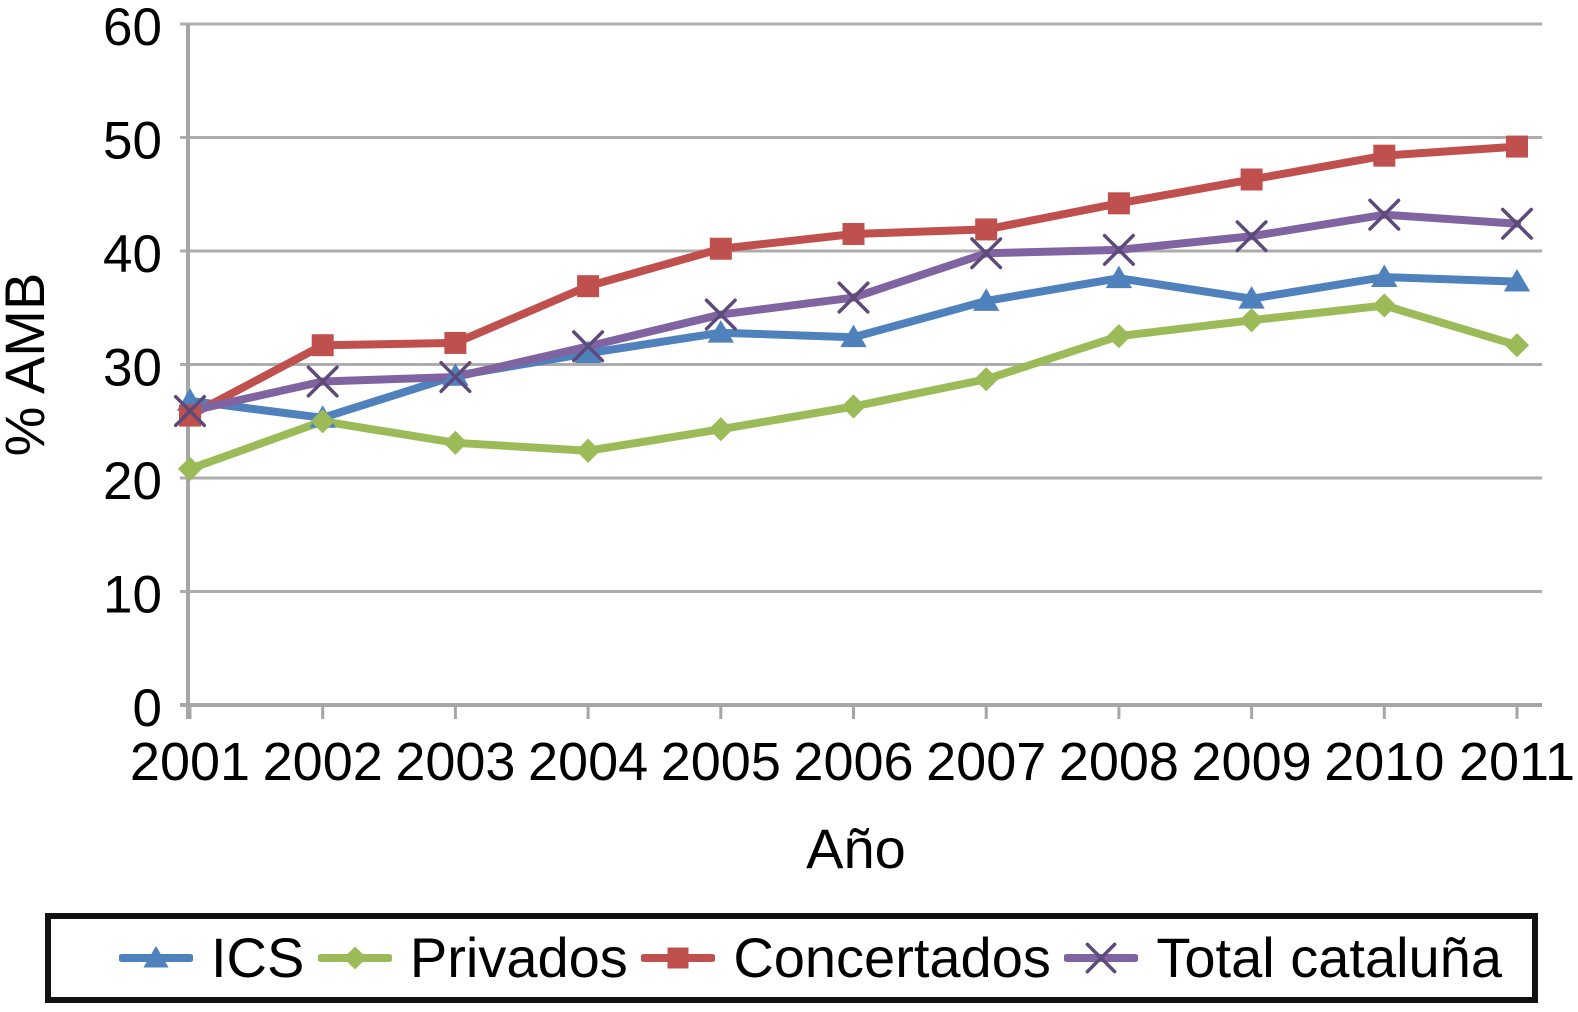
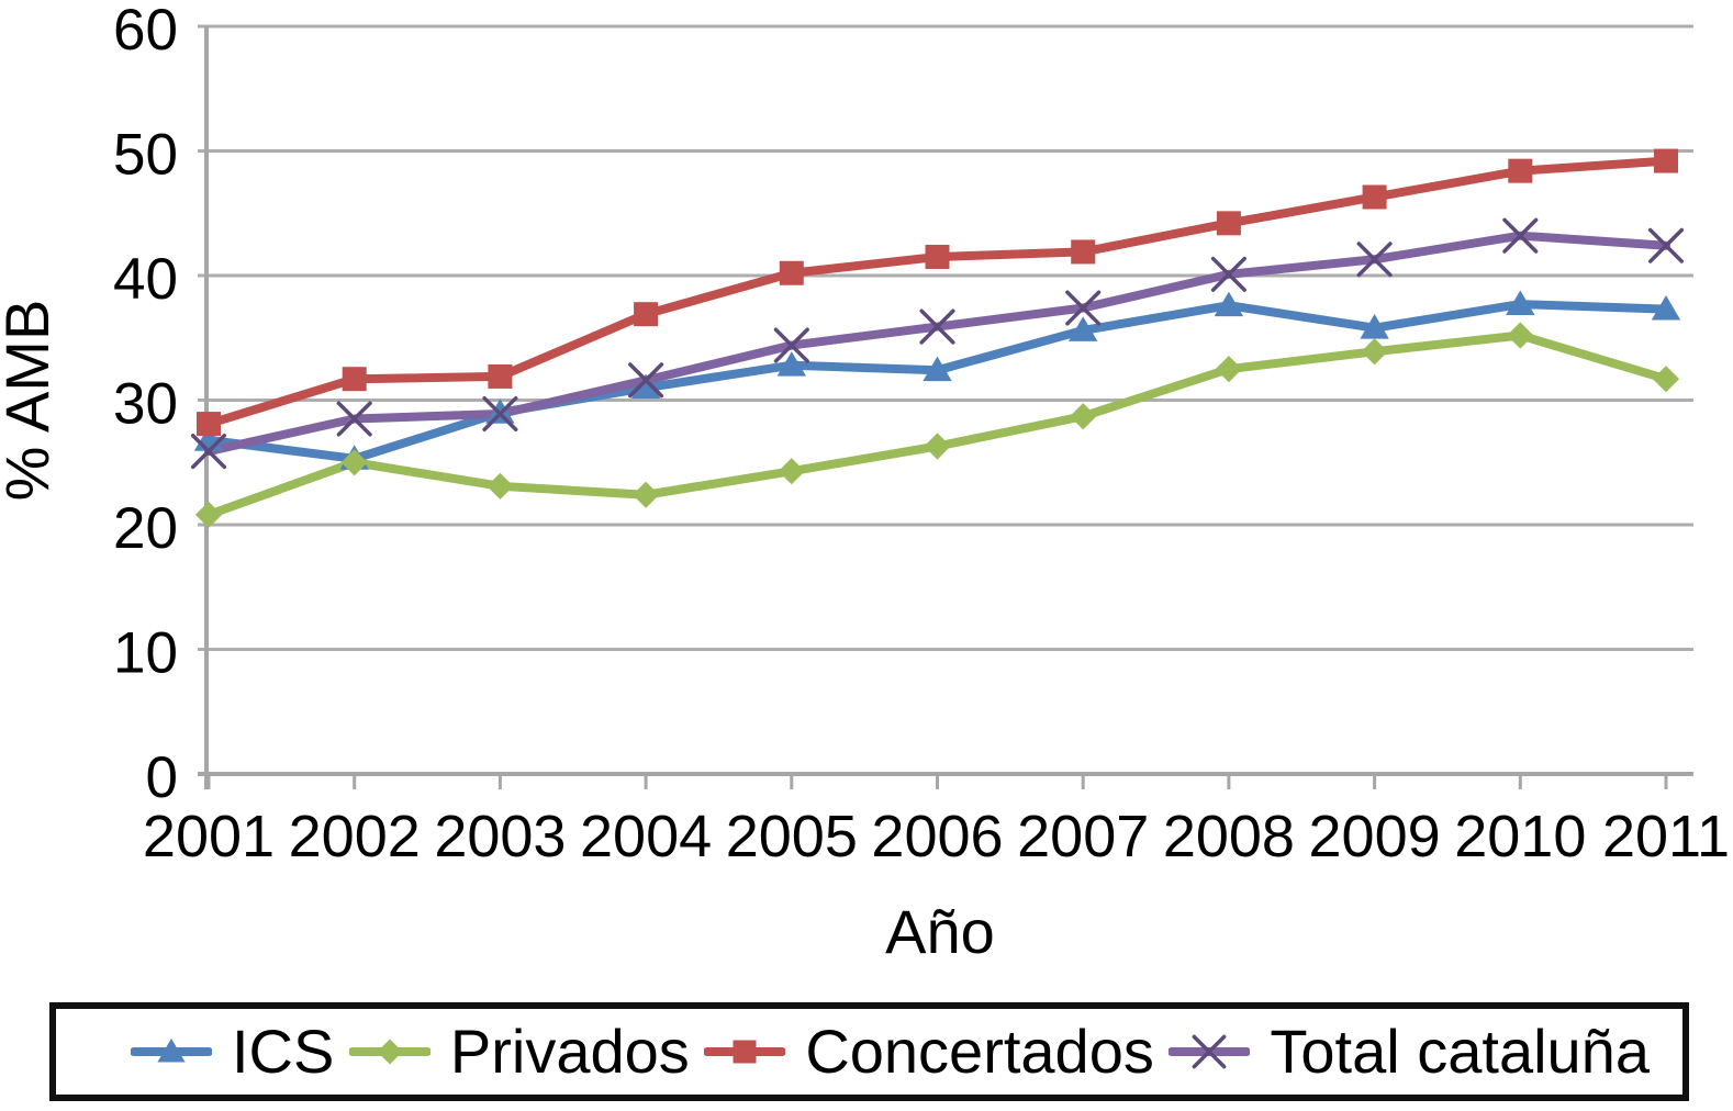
Concertados/2001: 25.5 -> 28.1
Total cataluña/2007: 39.8 -> 37.4
